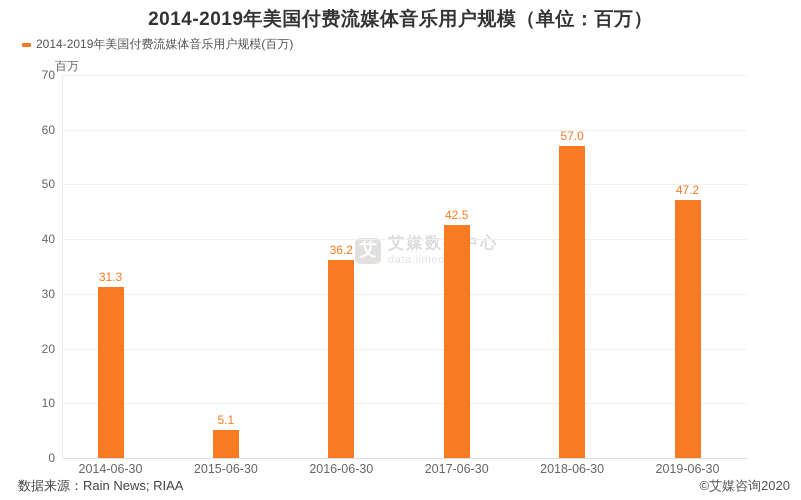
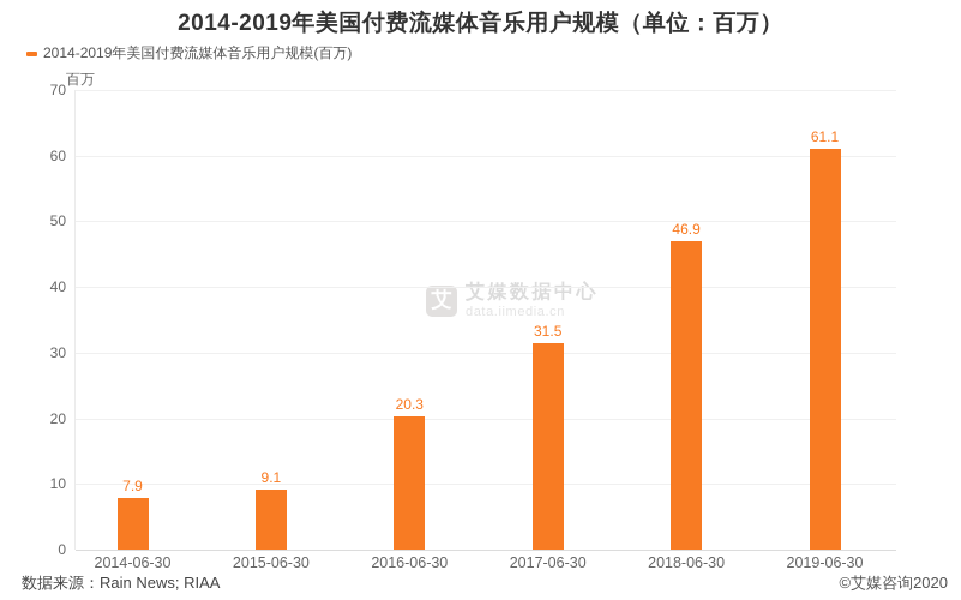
2014-06-30: 31.3 -> 7.9
2015-06-30: 5.1 -> 9.1
2016-06-30: 36.2 -> 20.3
2017-06-30: 42.5 -> 31.5
2018-06-30: 57.0 -> 46.9
2019-06-30: 47.2 -> 61.1
